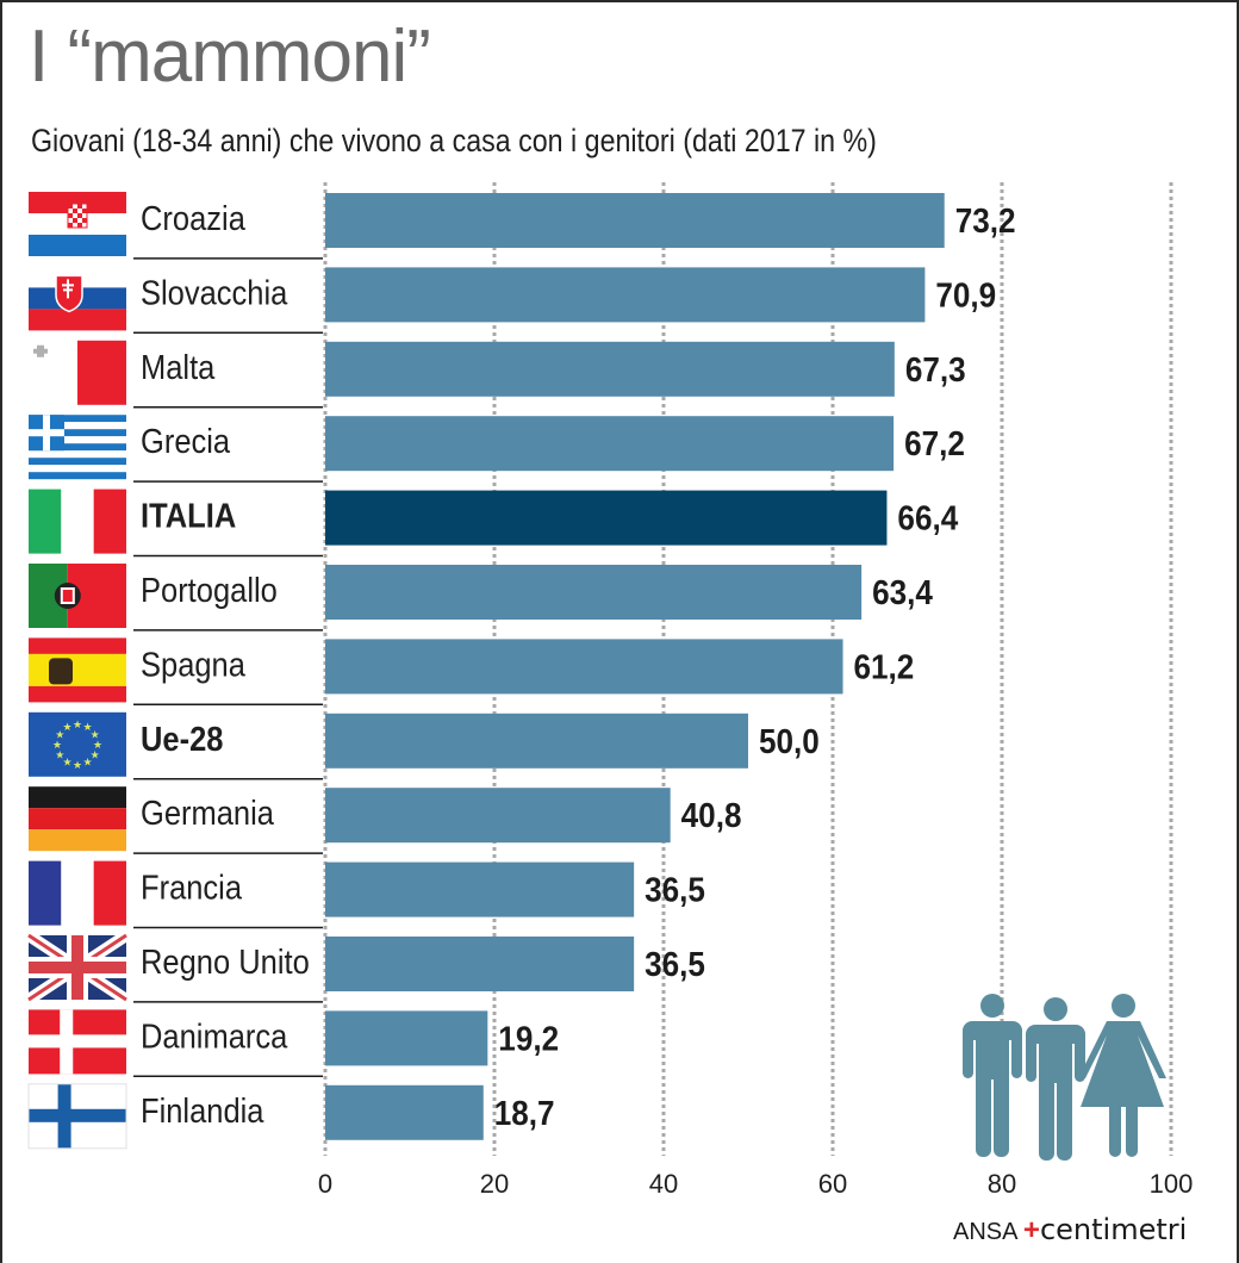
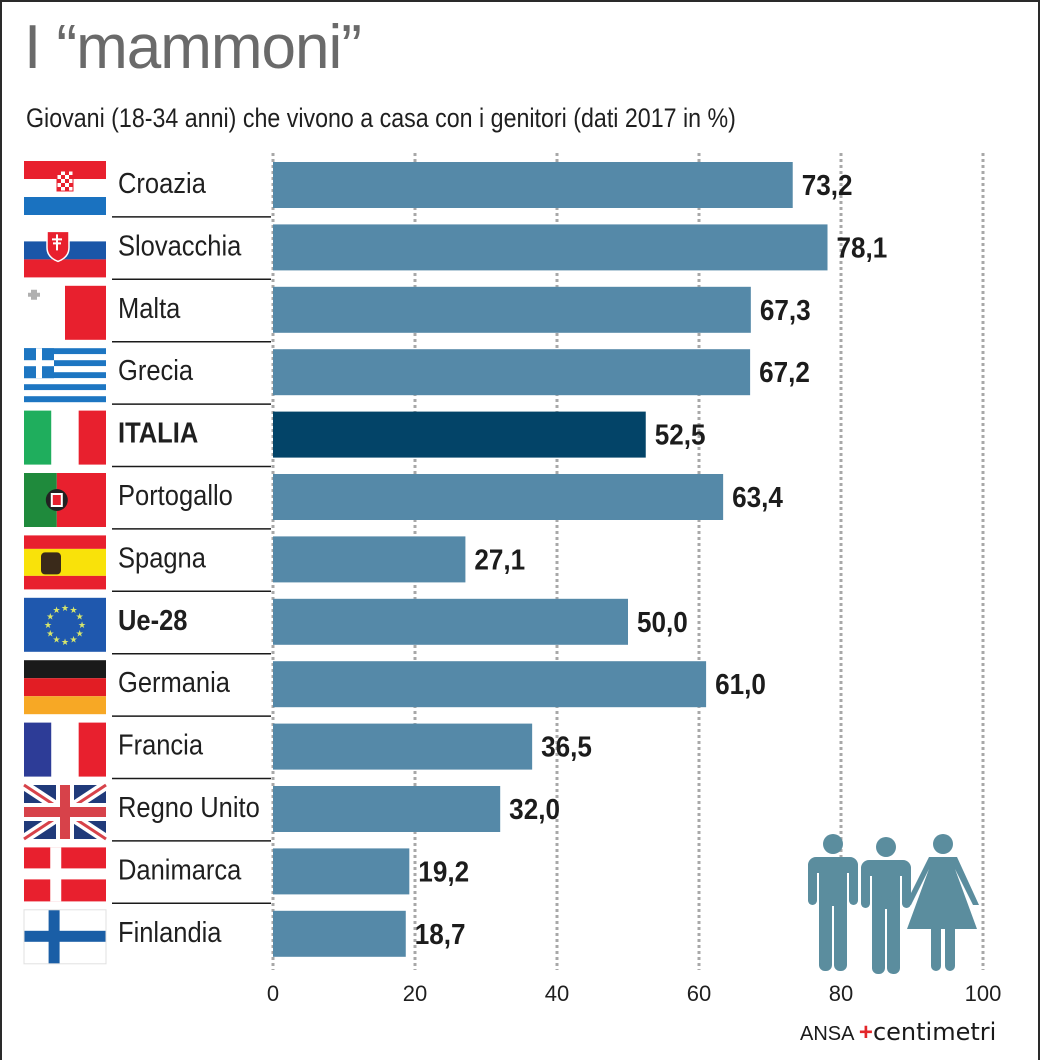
Slovacchia: 70,9 -> 78,1
ITALIA: 66,4 -> 52,5
Spagna: 61,2 -> 27,1
Germania: 40,8 -> 61,0
Regno Unito: 36,5 -> 32,0
